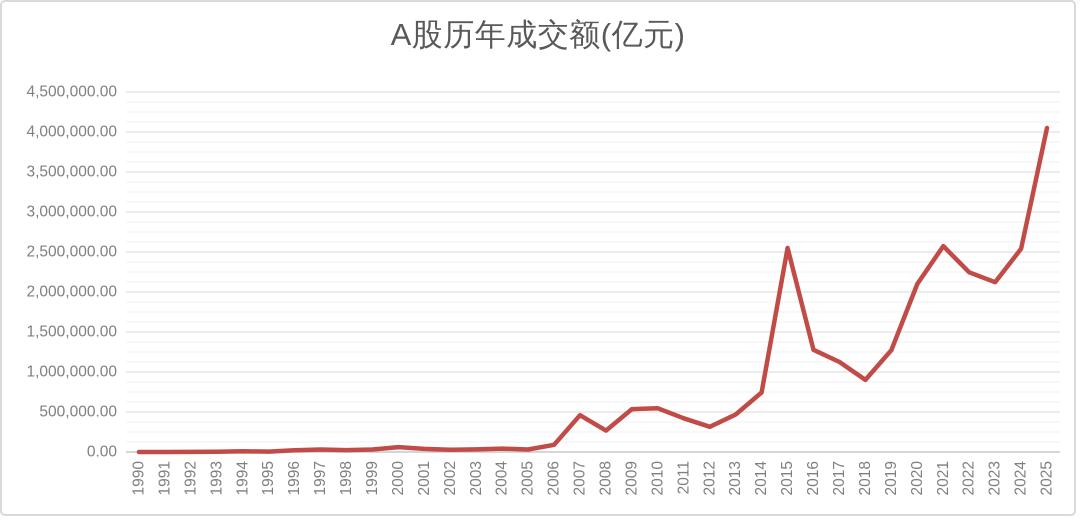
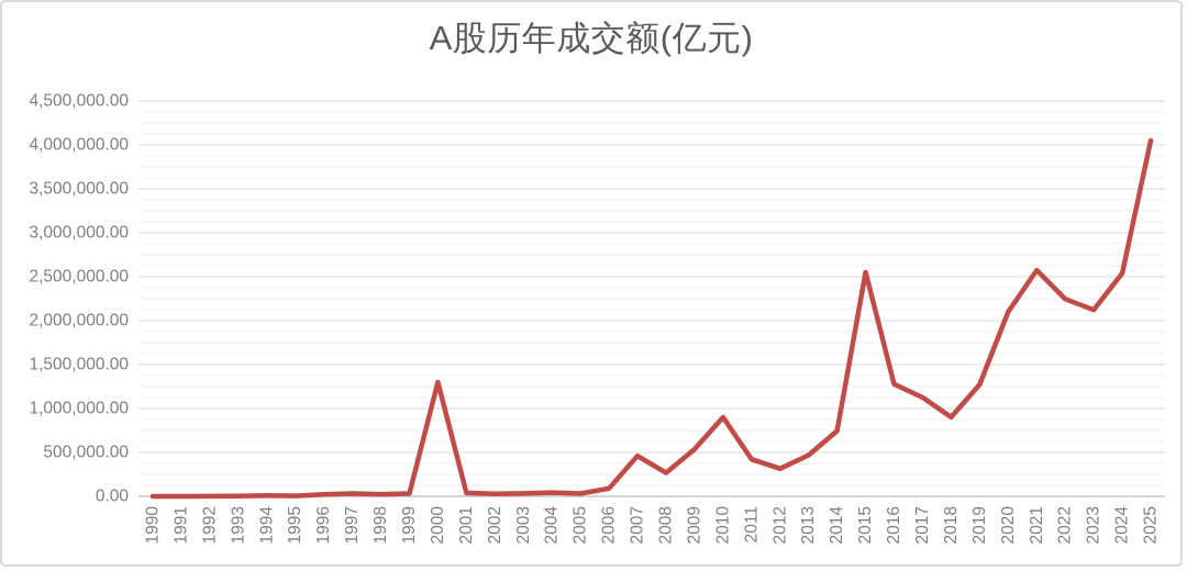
2000: 100000 -> 1300000
2010: 500000 -> 900000
